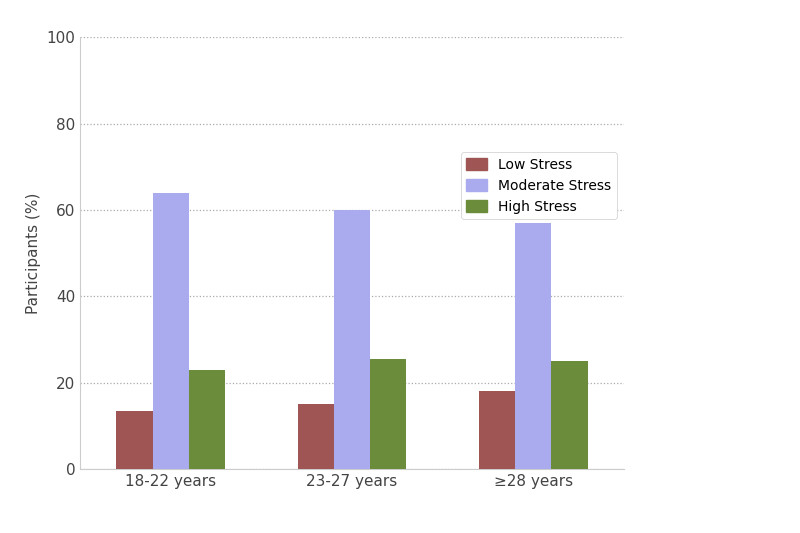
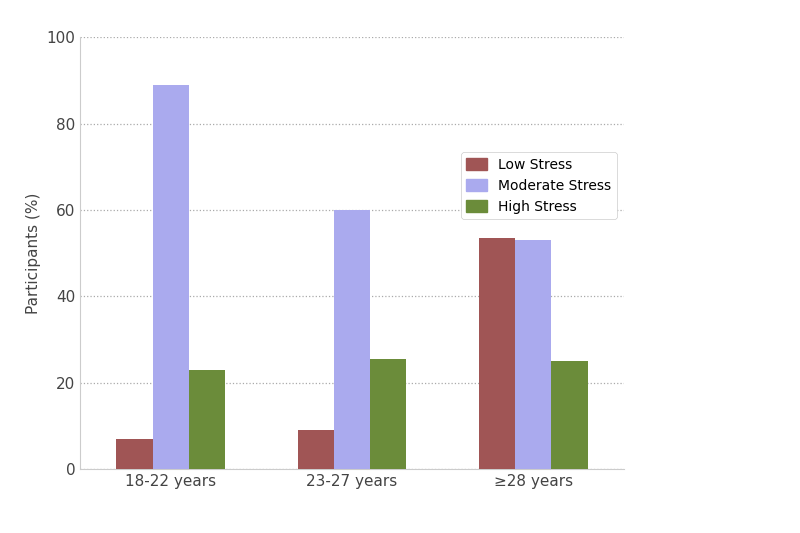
Low Stress/18-22 years: 13.5 -> 7.0
Moderate Stress/18-22 years: 64 -> 89
Low Stress/23-27 years: 15.0 -> 9.0
Low Stress/≥28 years: 18.0 -> 53.5
Moderate Stress/≥28 years: 57 -> 53
